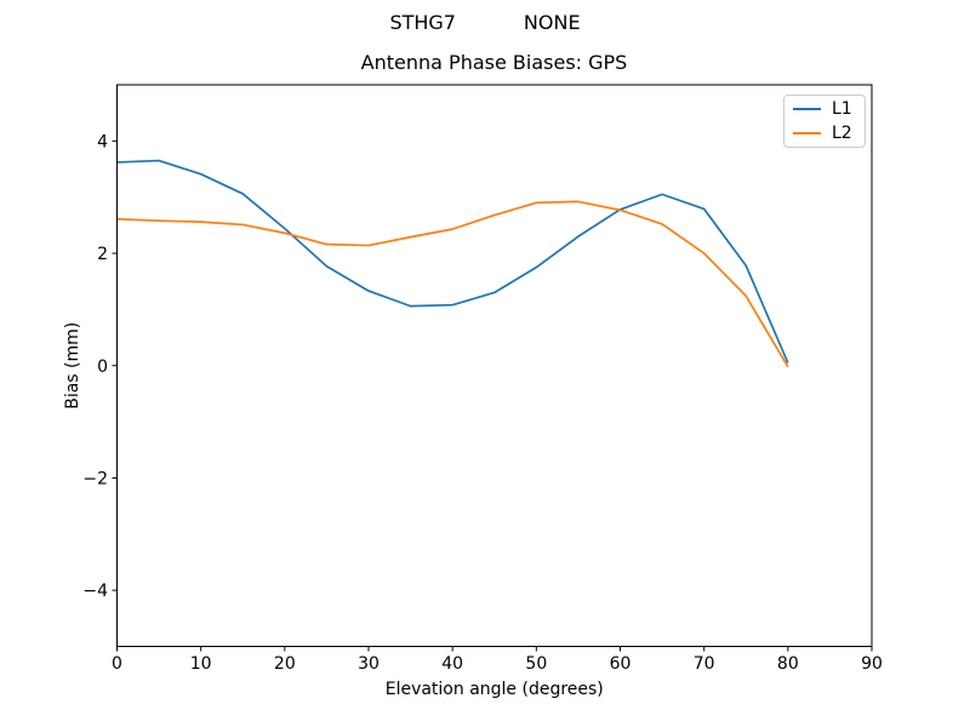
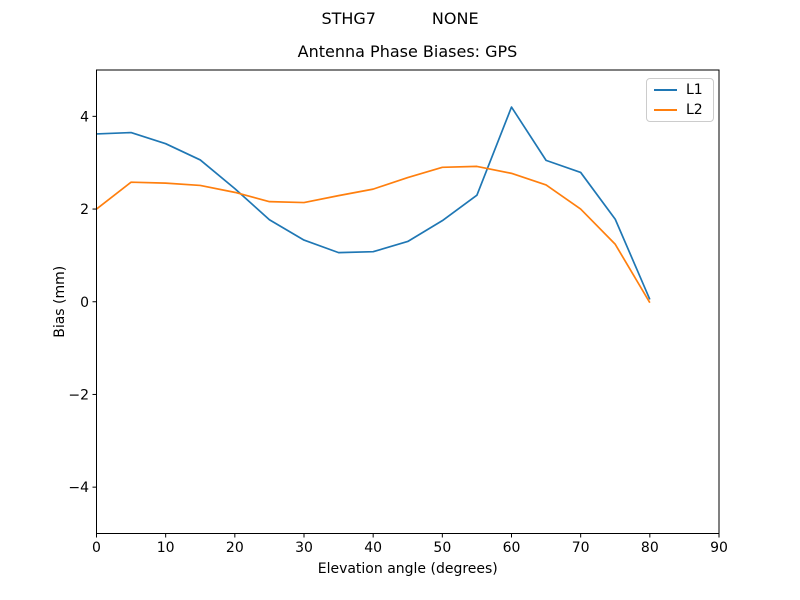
L2/0: 2.6 -> 2.0
L1/60: 2.8 -> 4.2
